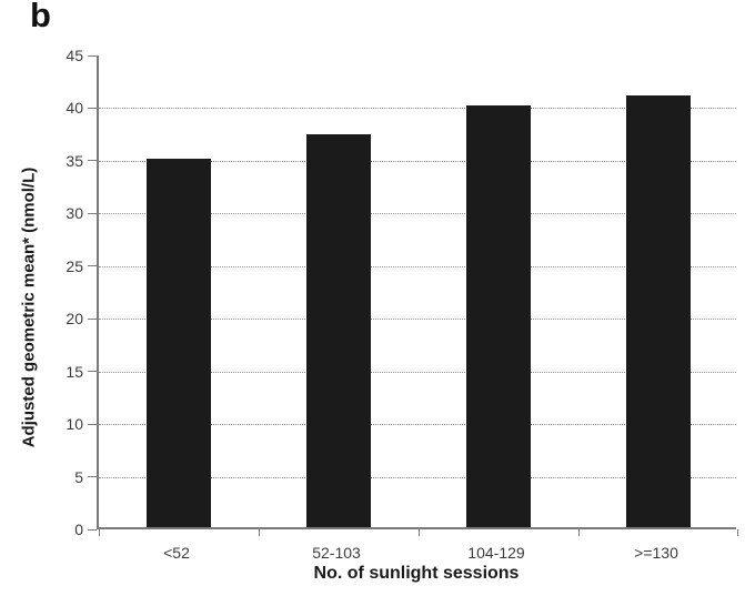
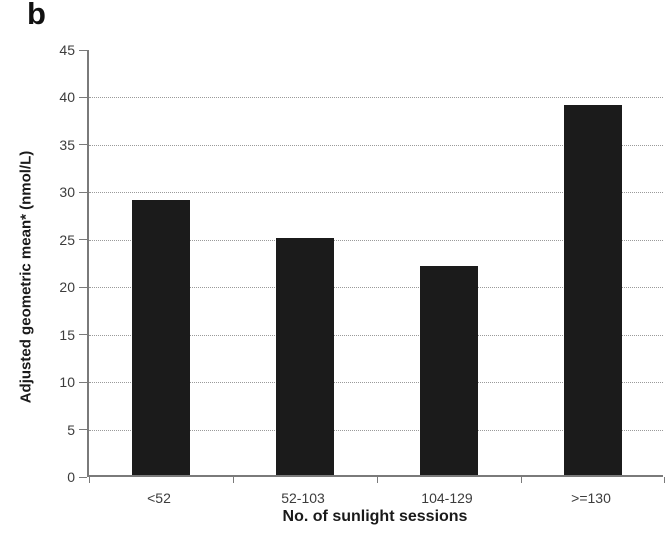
<52: 35 -> 29
52-103: 37 -> 25
104-129: 40 -> 22
>=130: 41 -> 39
